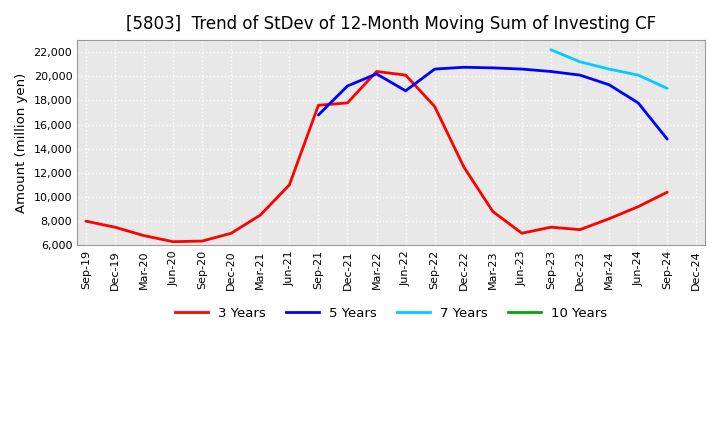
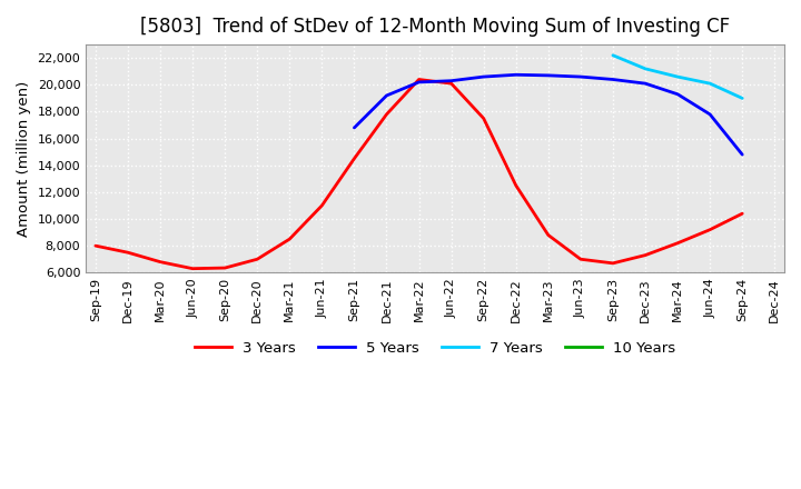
3 Years/Sep-21: 17,600 -> 14,500
5 Years/Jun-22: 18,800 -> 20,300
3 Years/Sep-23: 7,500 -> 6,700
